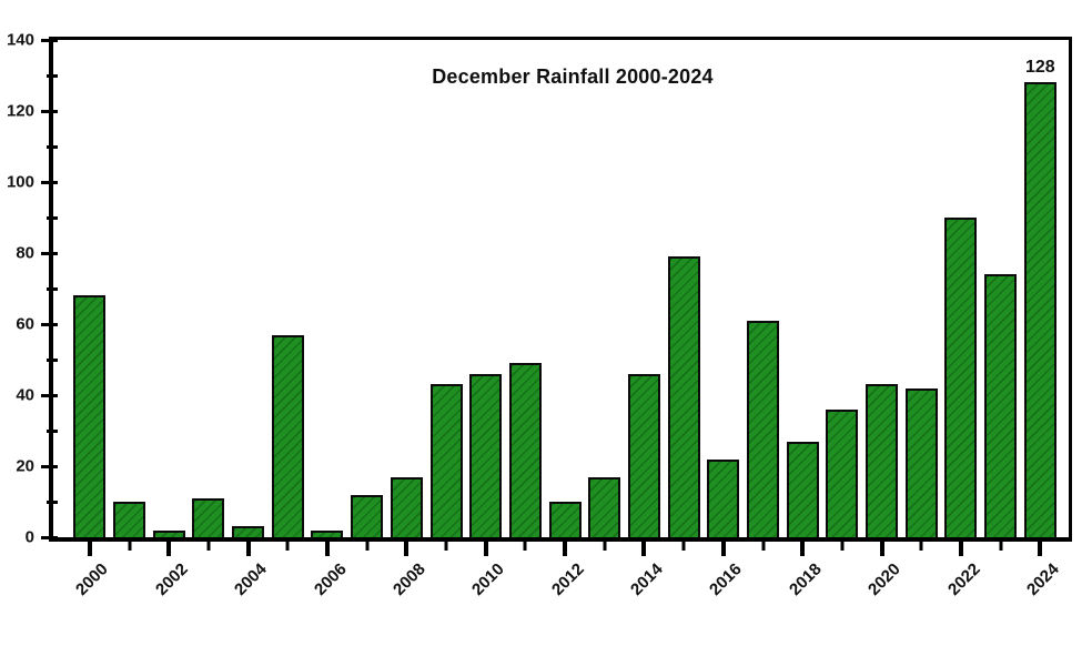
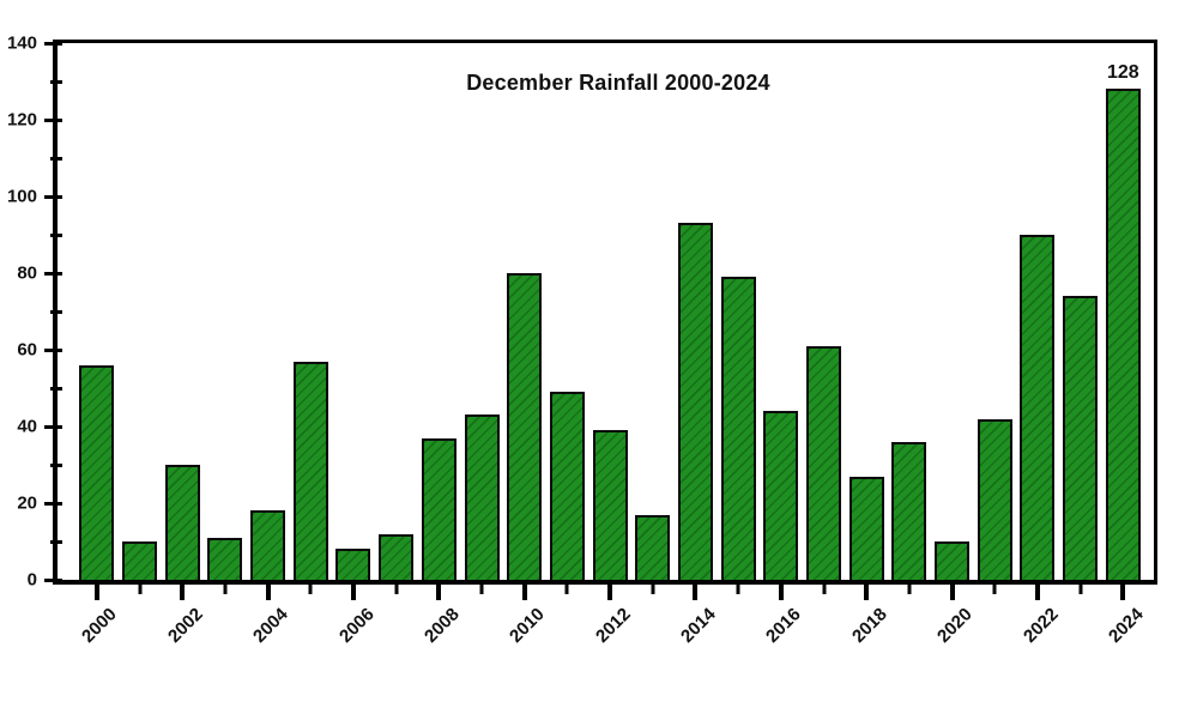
2000: 68 -> 56
2002: 2 -> 30
2004: 3 -> 18
2006: 2 -> 8
2008: 17 -> 37
2010: 46 -> 80
2012: 10 -> 39
2014: 46 -> 93
2016: 22 -> 44
2020: 43 -> 10
